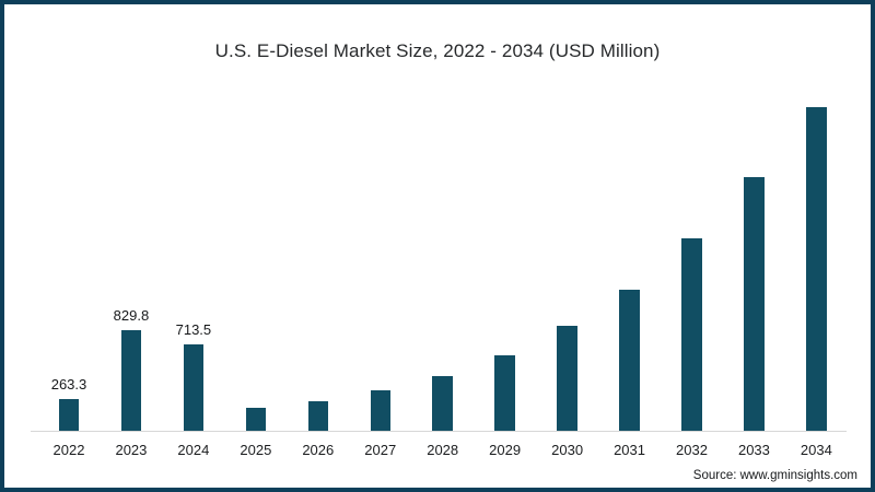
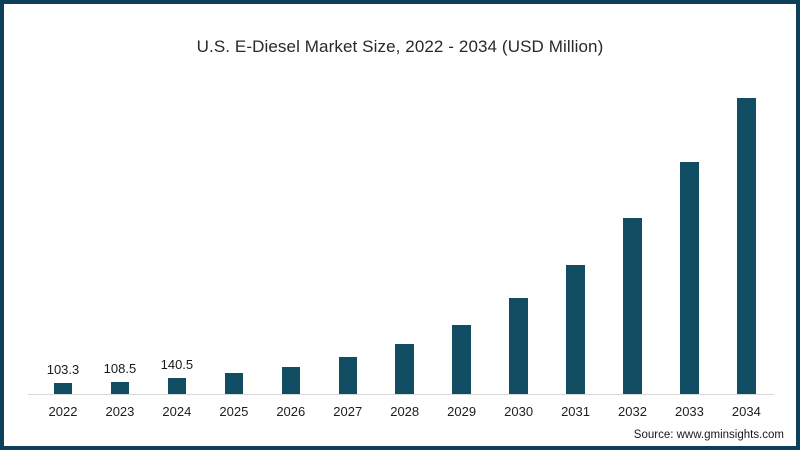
2022: 263.3 -> 103.3
2023: 829.8 -> 108.5
2024: 713.5 -> 140.5
